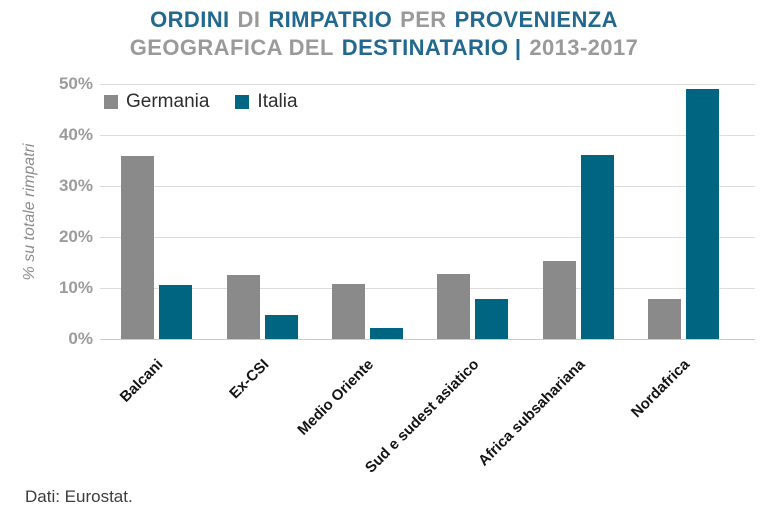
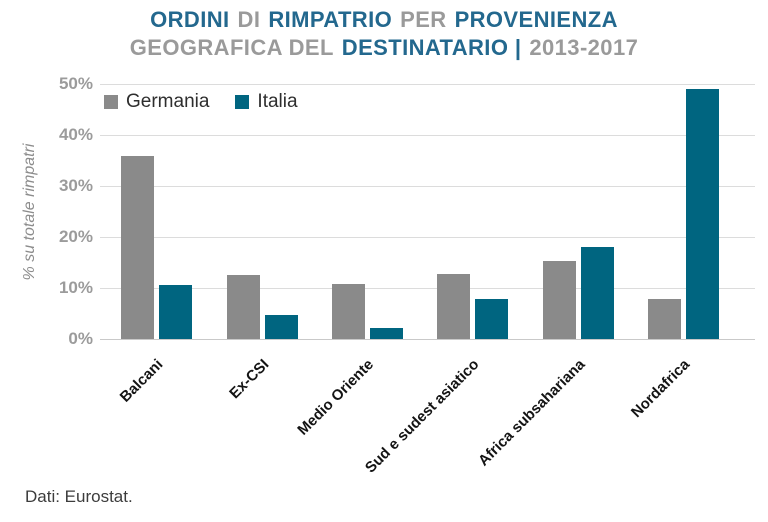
Italia/Africa subsahariana: 36% -> 18%
